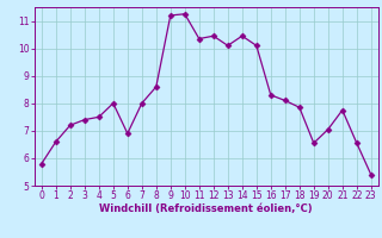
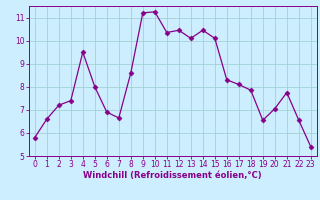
4: 7.50 -> 9.50
7: 8.00 -> 6.65
